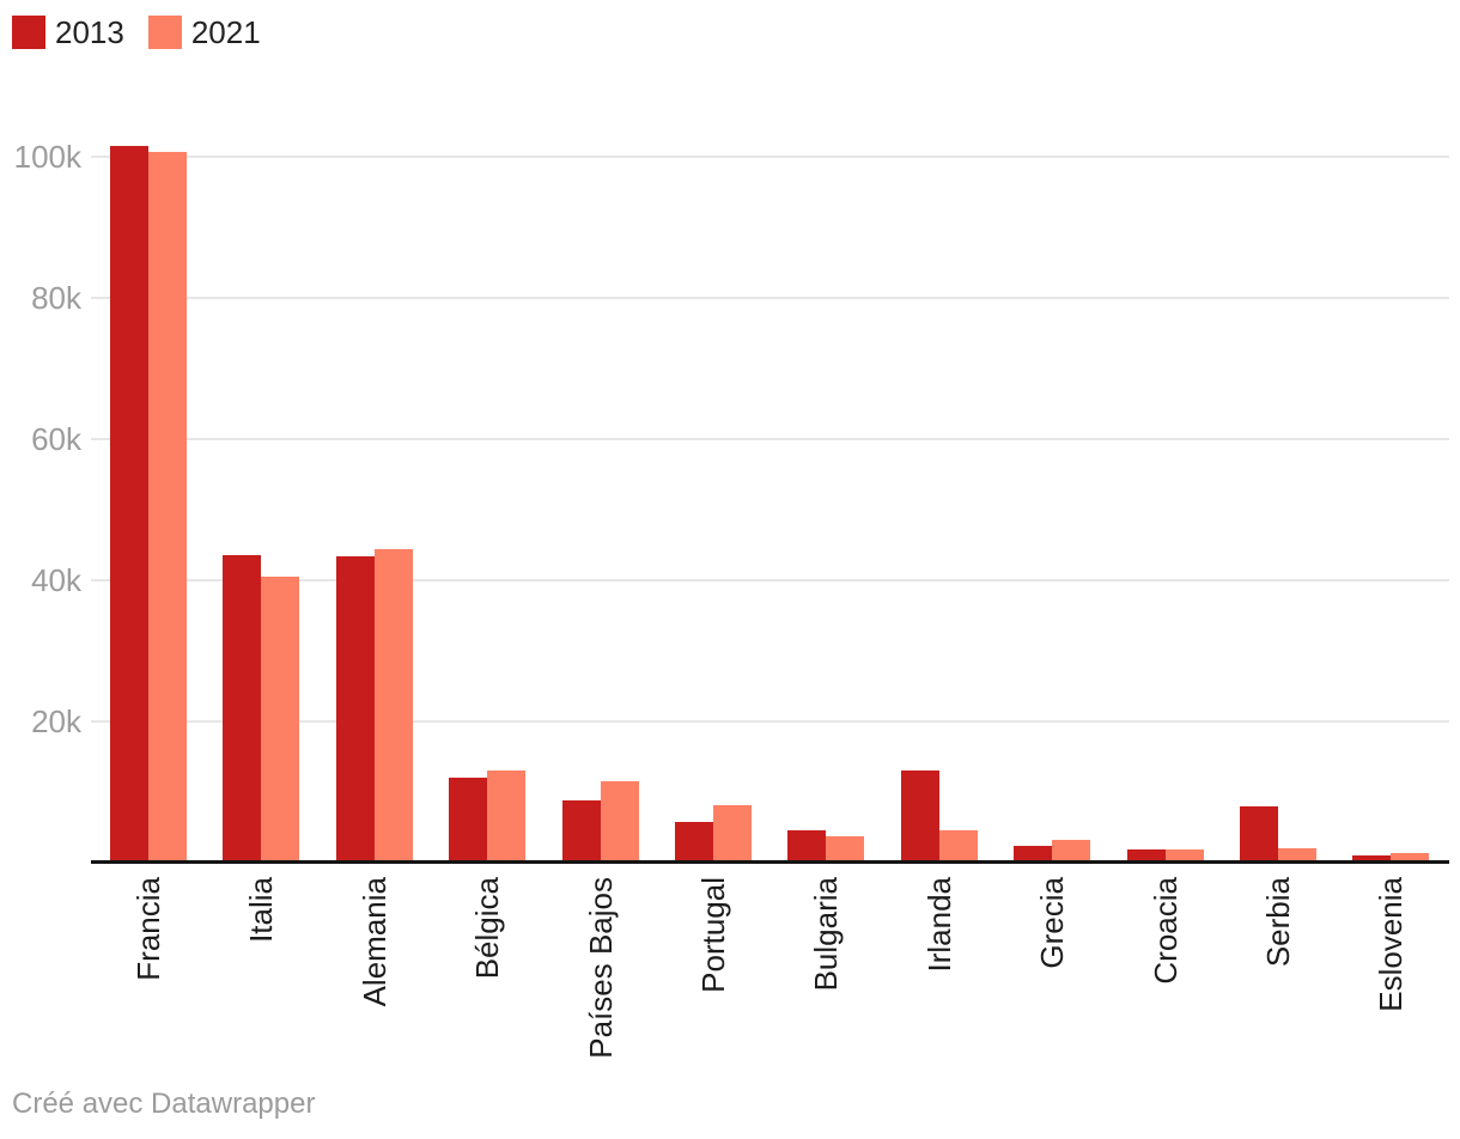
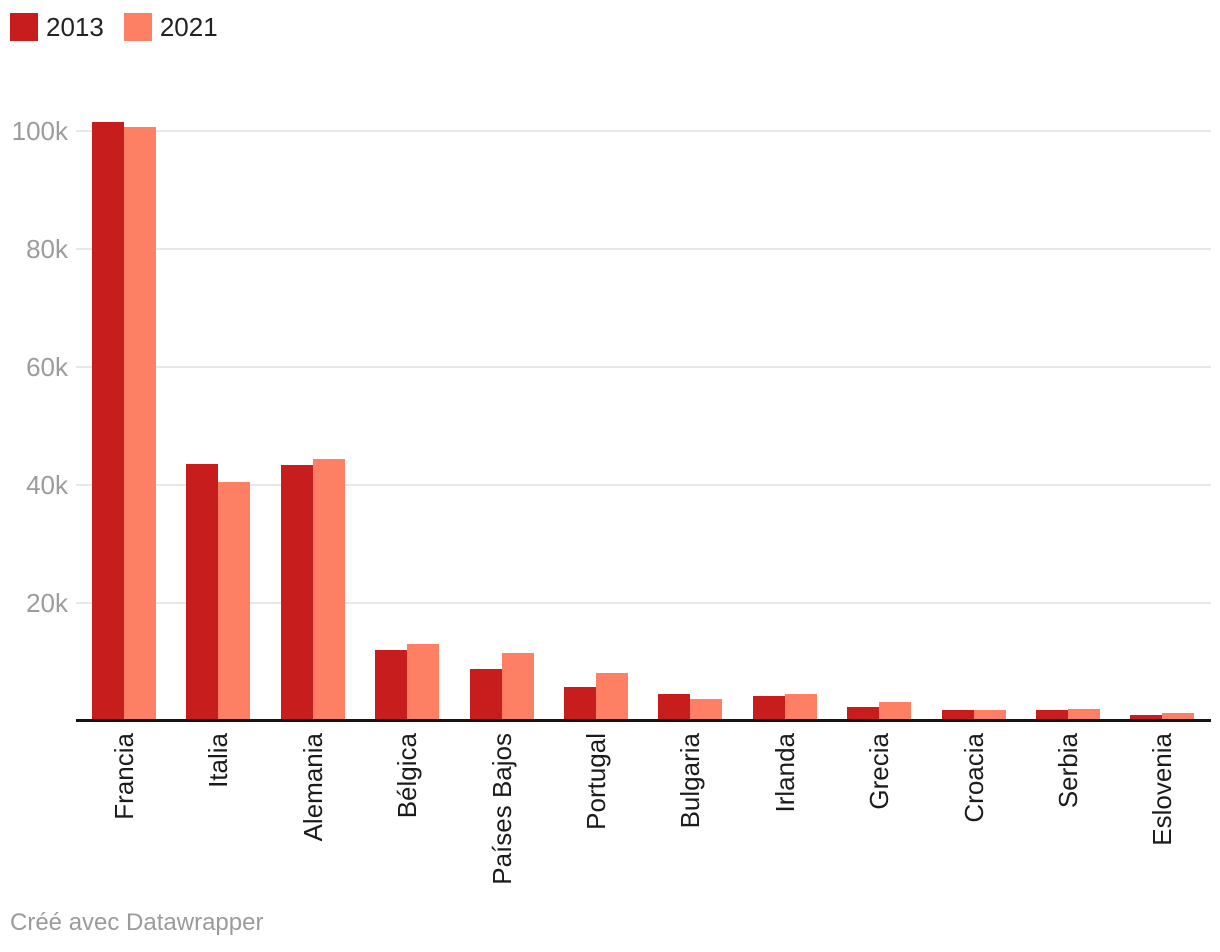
2013/Irlanda: 13k -> 4k
2013/Serbia: 8k -> 2k
